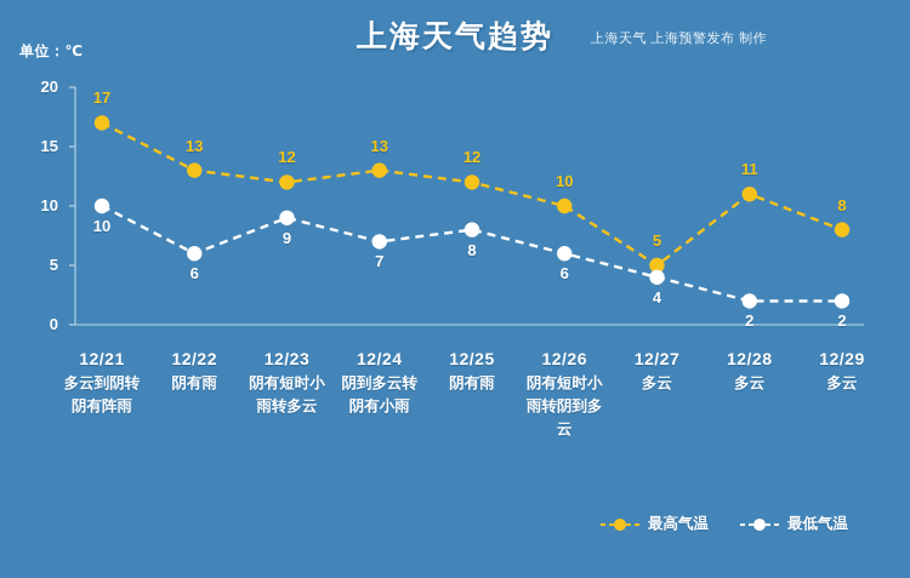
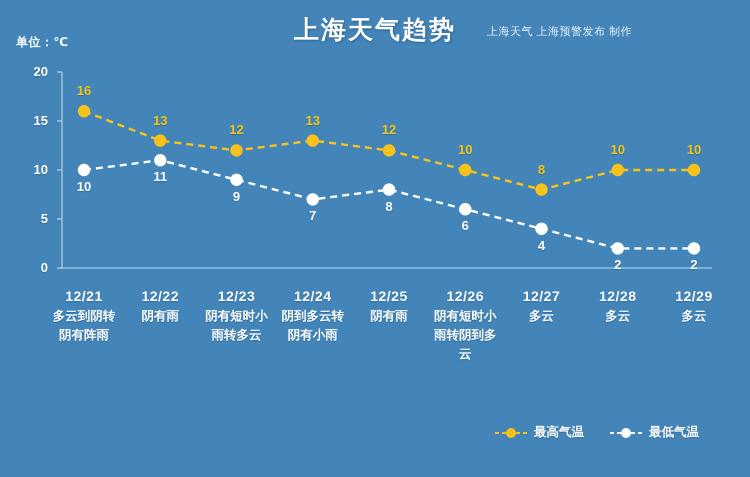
最高气温/12/21: 17 -> 16
最低气温/12/22: 6 -> 11
最高气温/12/27: 5 -> 8
最高气温/12/28: 11 -> 10
最高气温/12/29: 8 -> 10
